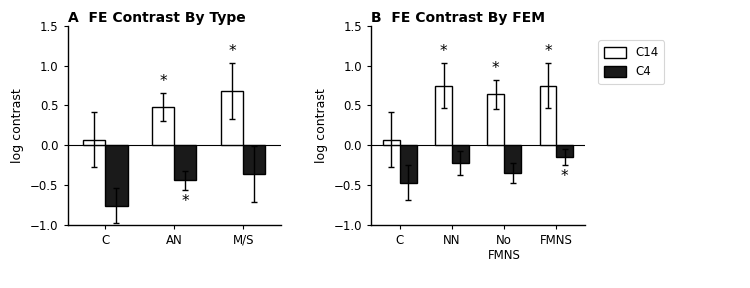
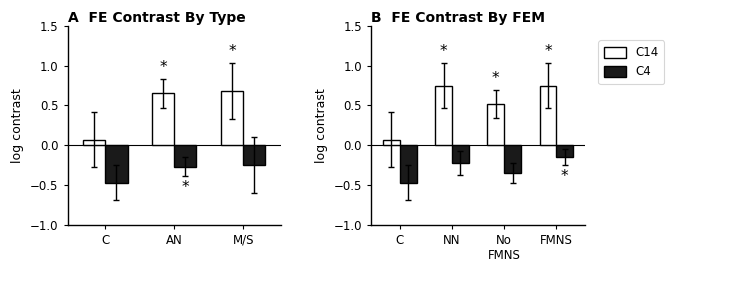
A FE Contrast By Type/C4/C: -0.76 -> -0.47
A FE Contrast By Type/C14/AN: 0.48 -> 0.65
A FE Contrast By Type/C4/AN: -0.44 -> -0.27
A FE Contrast By Type/C4/M/S: -0.36 -> -0.25
B FE Contrast By FEM/C14/No FMNS: 0.64 -> 0.52
